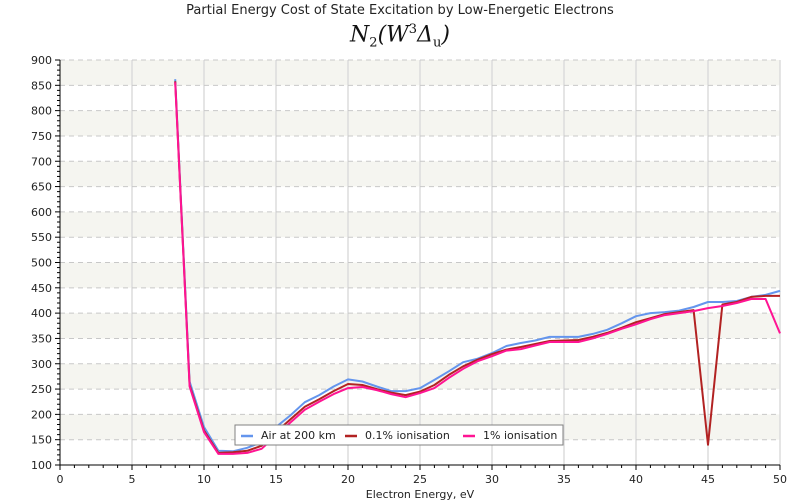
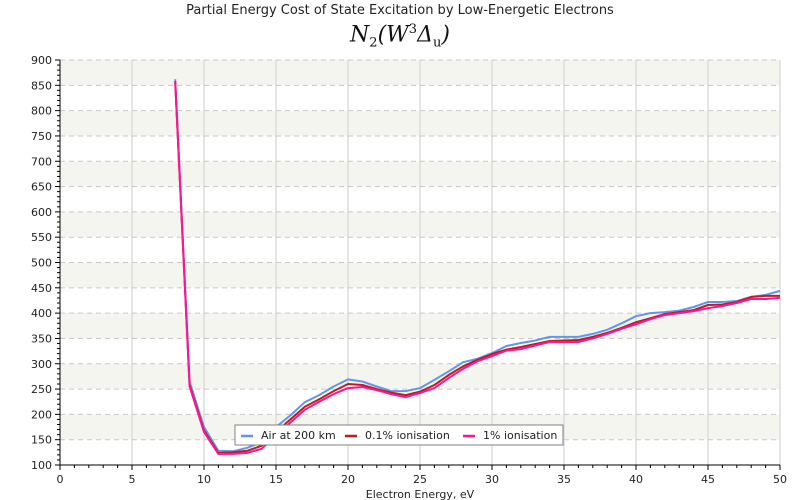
0.1% ionisation/45: 140 -> 420
1% ionisation/50: 360 -> 430
